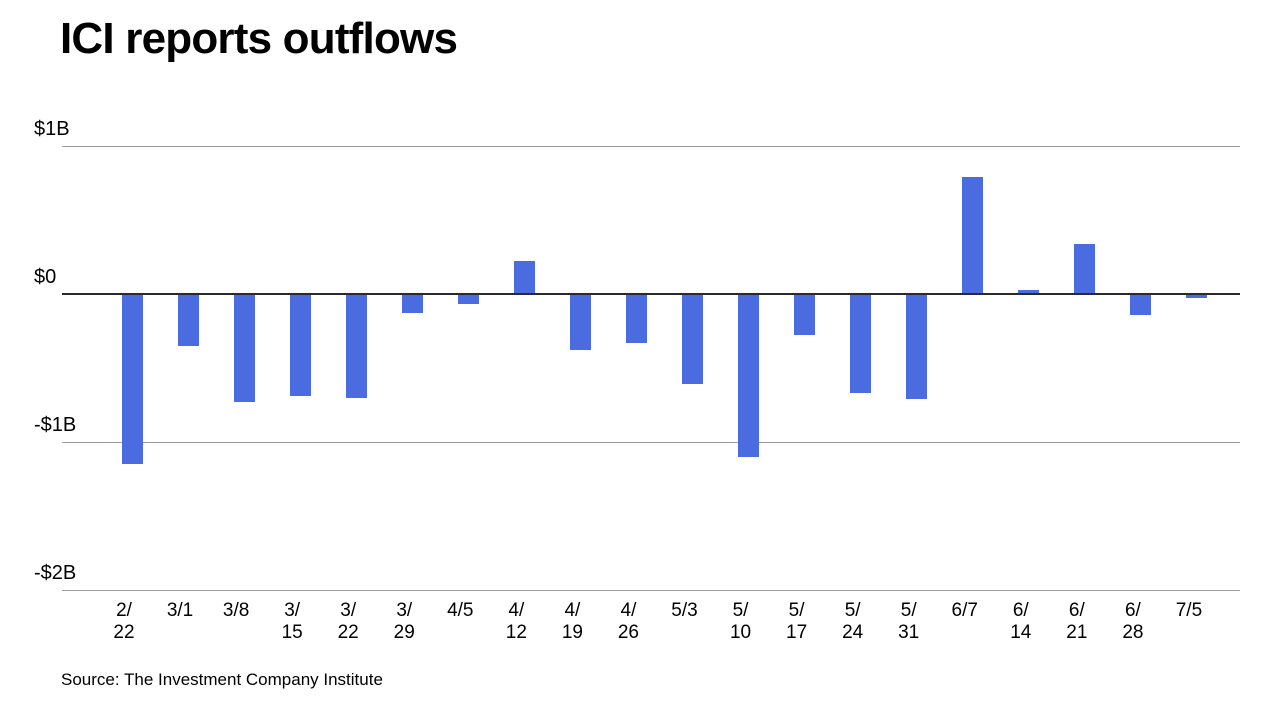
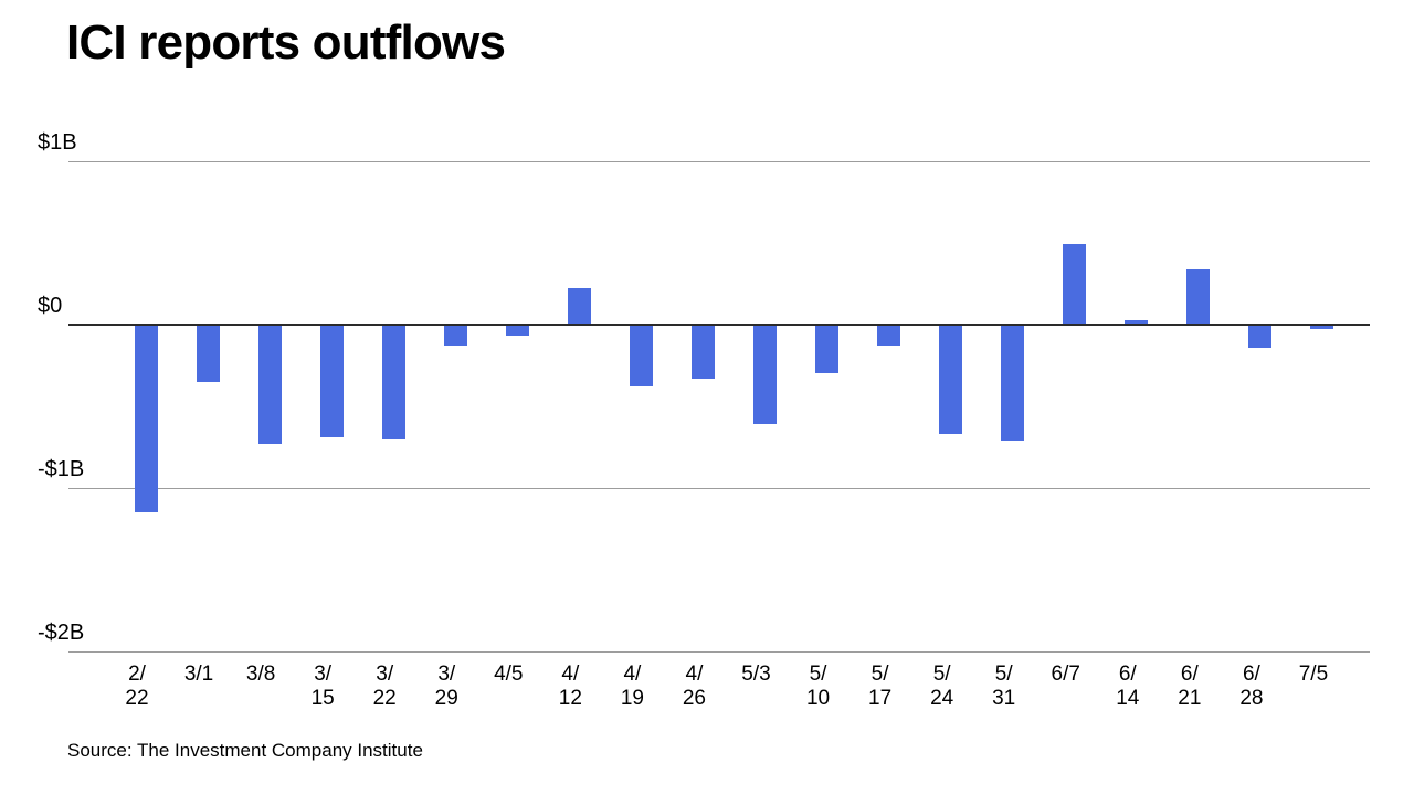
5/10: -$1.10B -> -$0.30B
5/17: -$0.28B -> -$0.13B
6/7: $0.79B -> $0.49B
